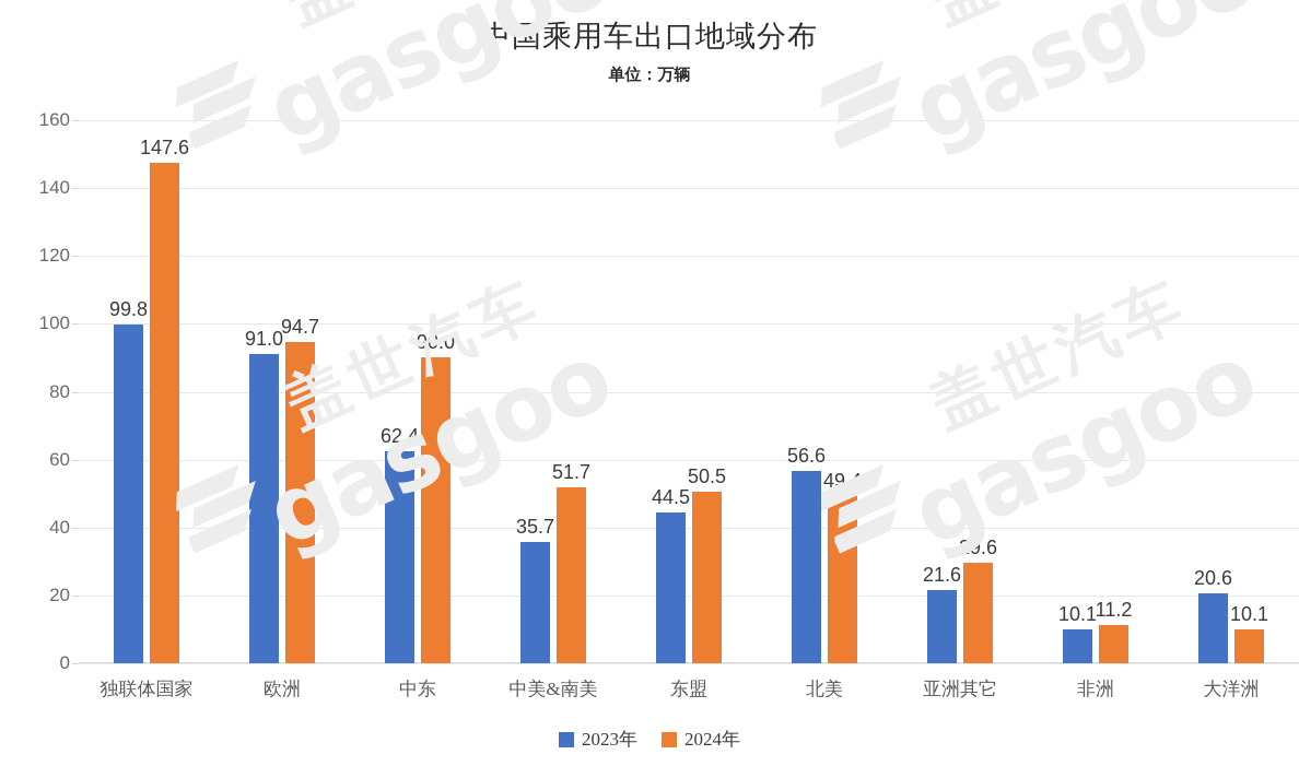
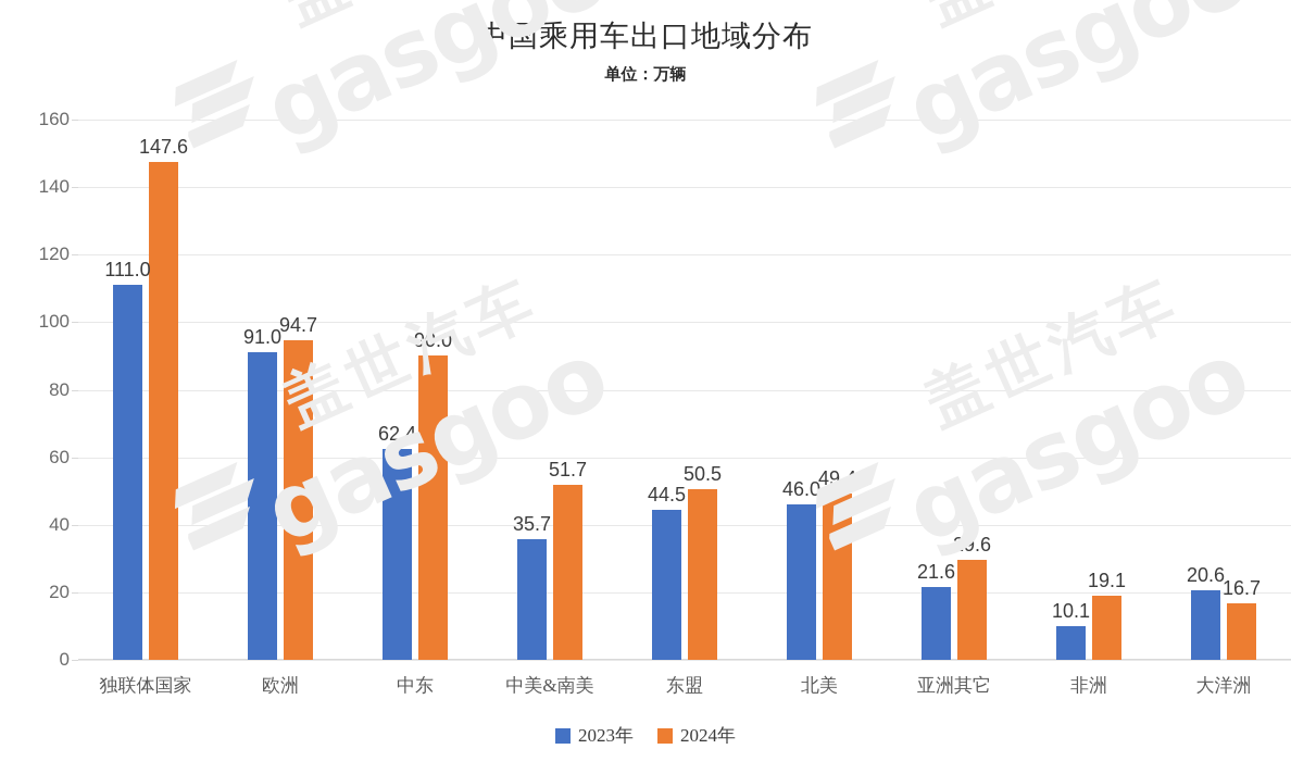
2023年/独联体国家: 99.8 -> 111.0
2023年/北美: 56.6 -> 46.0
2024年/非洲: 11.2 -> 19.1
2024年/大洋洲: 10.1 -> 16.7
